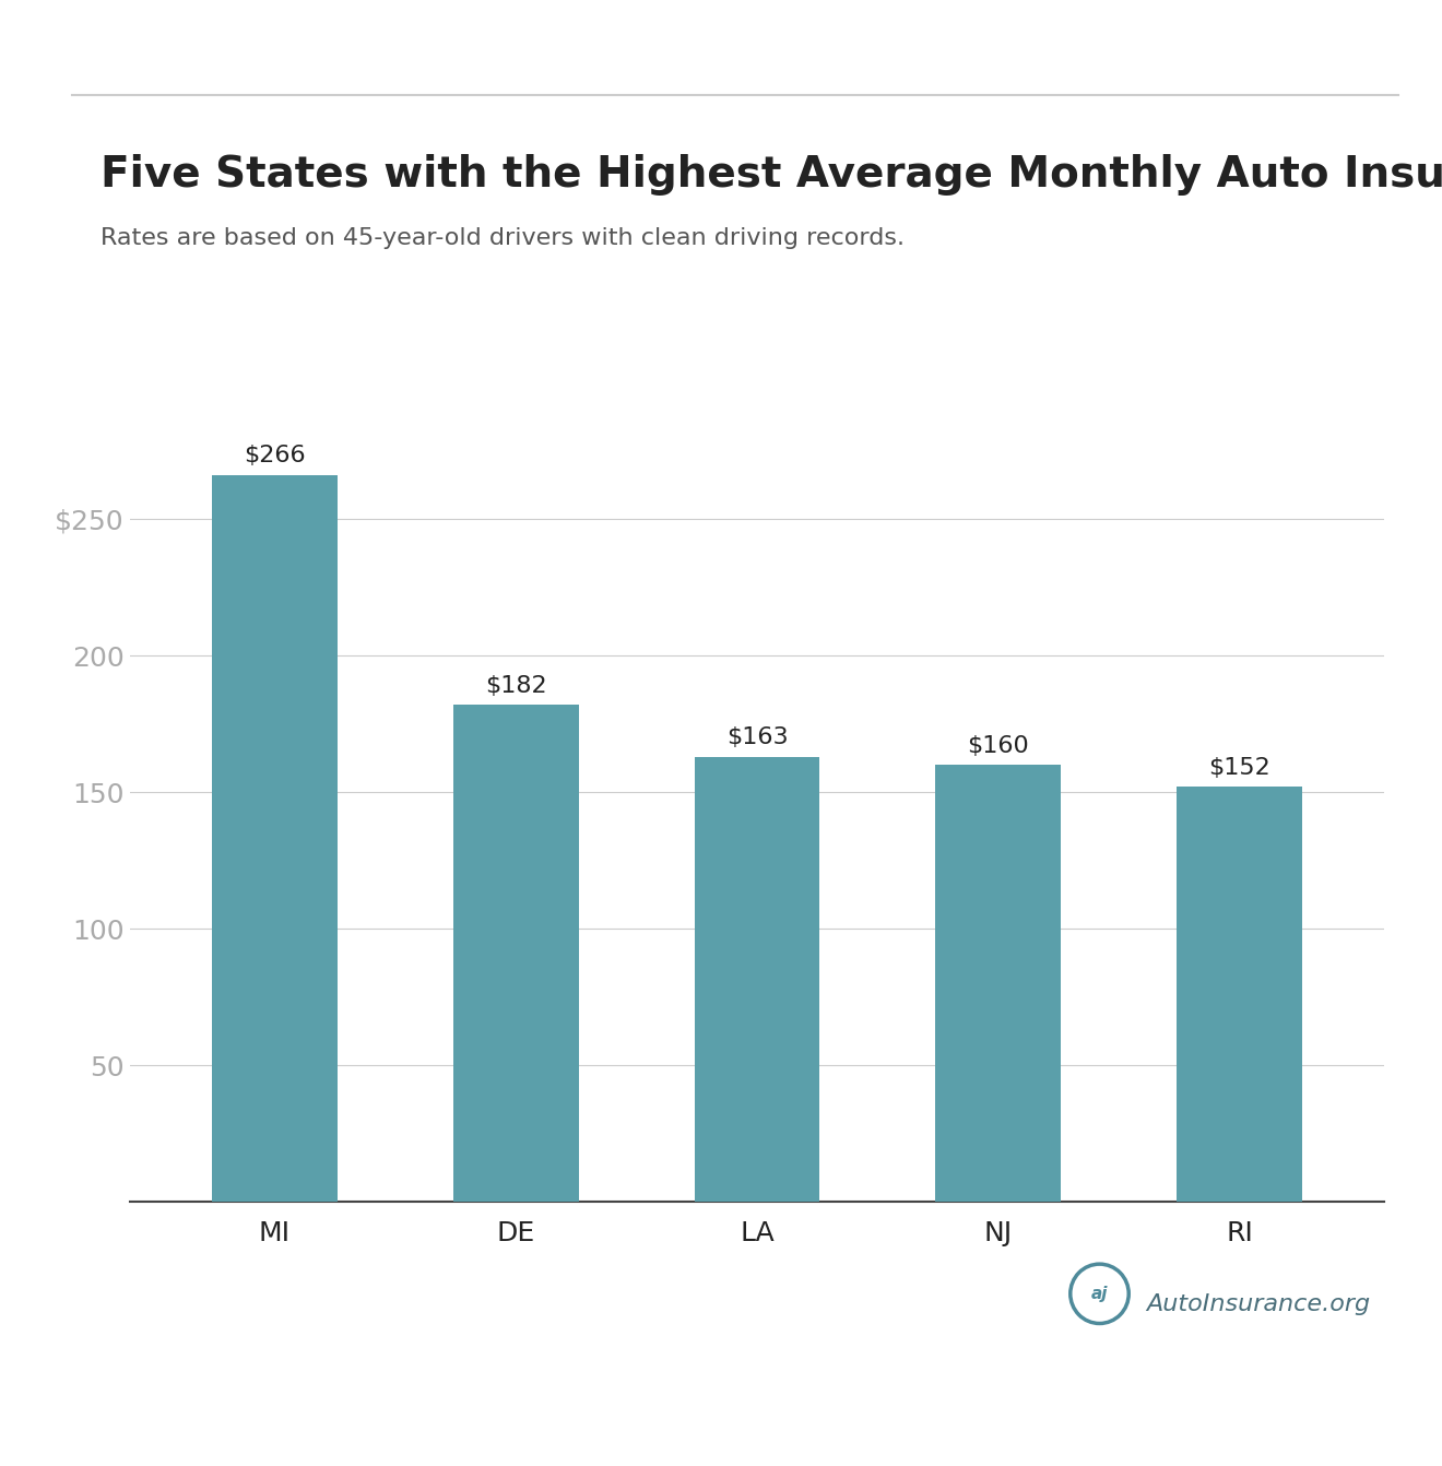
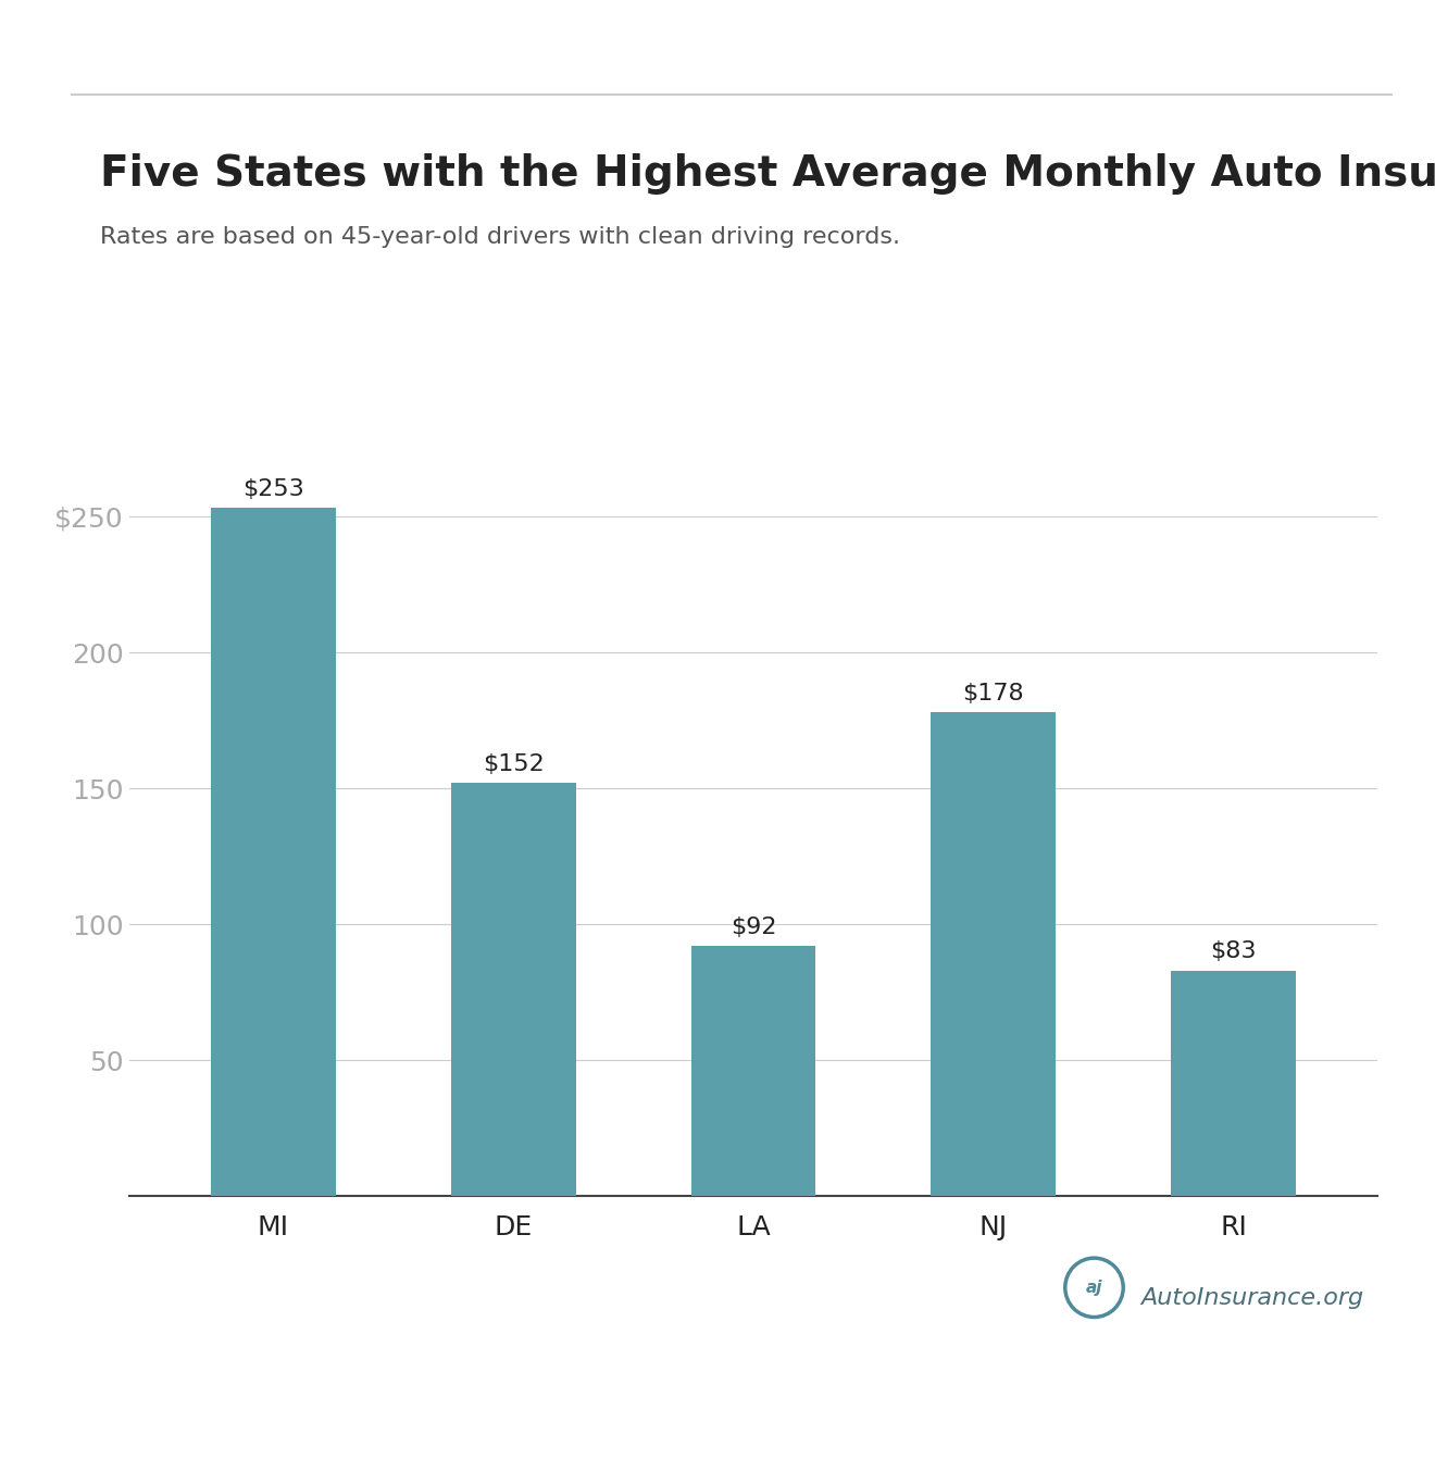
MI: $266 -> $253
DE: $182 -> $152
LA: $163 -> $92
NJ: $160 -> $178
RI: $152 -> $83
